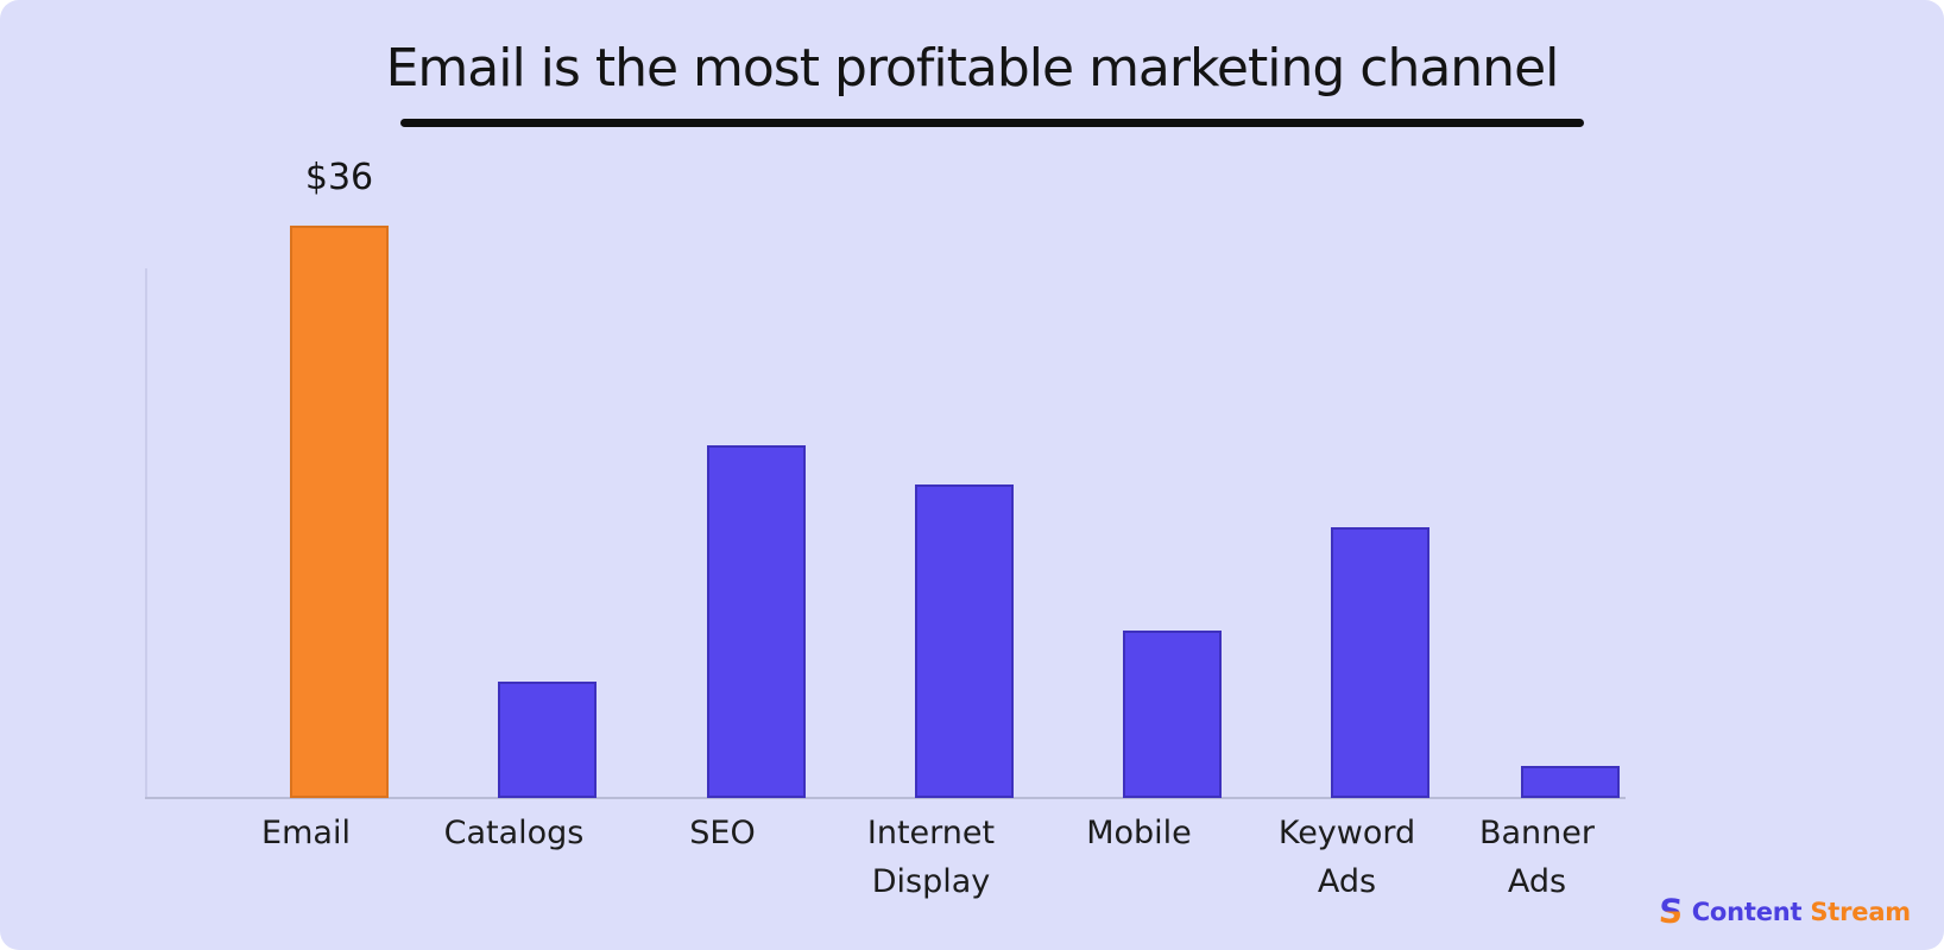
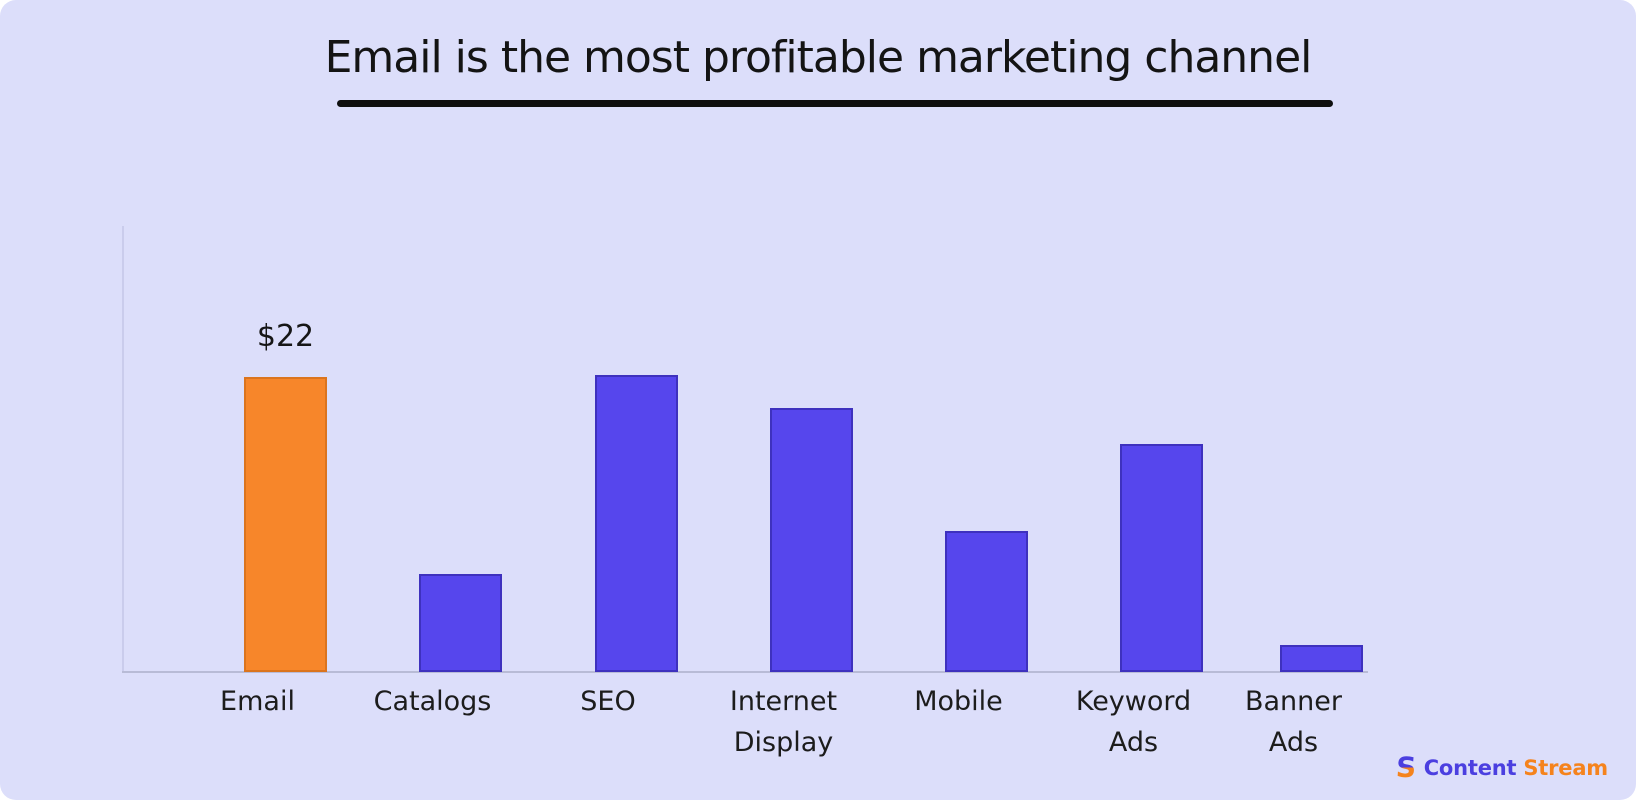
Email: $36 -> $22
